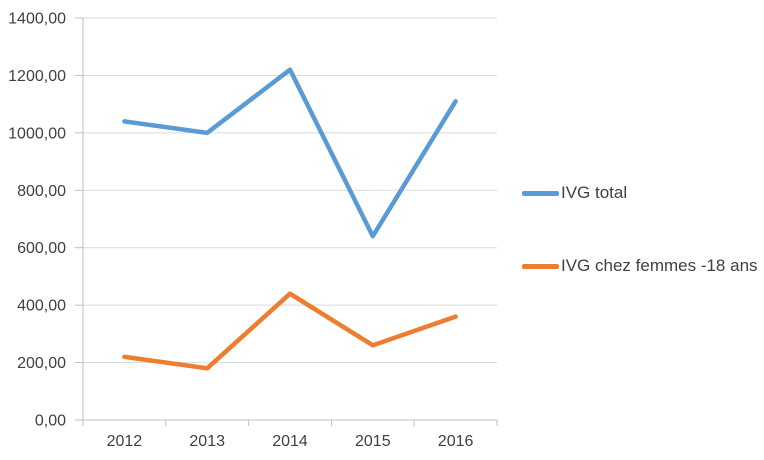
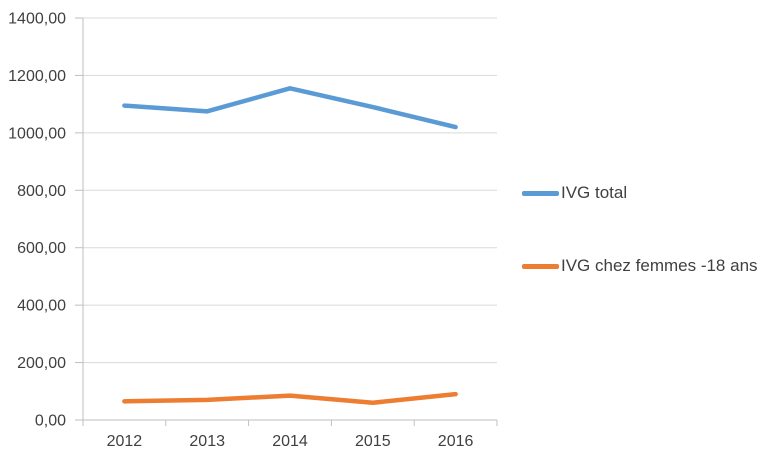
IVG total/2012: 1040 -> 1100
IVG chez femmes -18 ans/2012: 220 -> 60
IVG total/2013: 1000 -> 1080
IVG chez femmes -18 ans/2013: 180 -> 70
IVG total/2014: 1220 -> 1160
IVG chez femmes -18 ans/2014: 440 -> 80
IVG total/2015: 640 -> 1090
IVG chez femmes -18 ans/2015: 260 -> 60
IVG total/2016: 1110 -> 1020
IVG chez femmes -18 ans/2016: 360 -> 90
